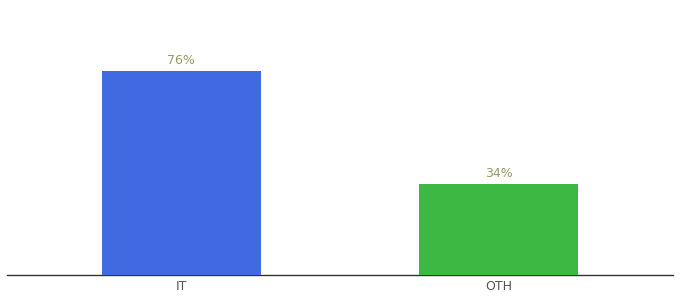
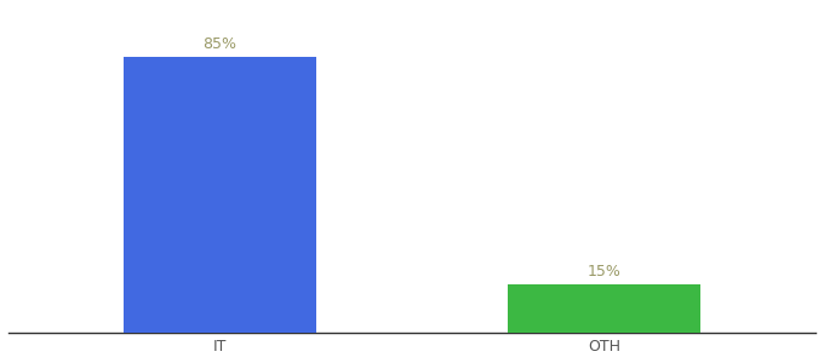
IT: 76% -> 85%
OTH: 34% -> 15%
